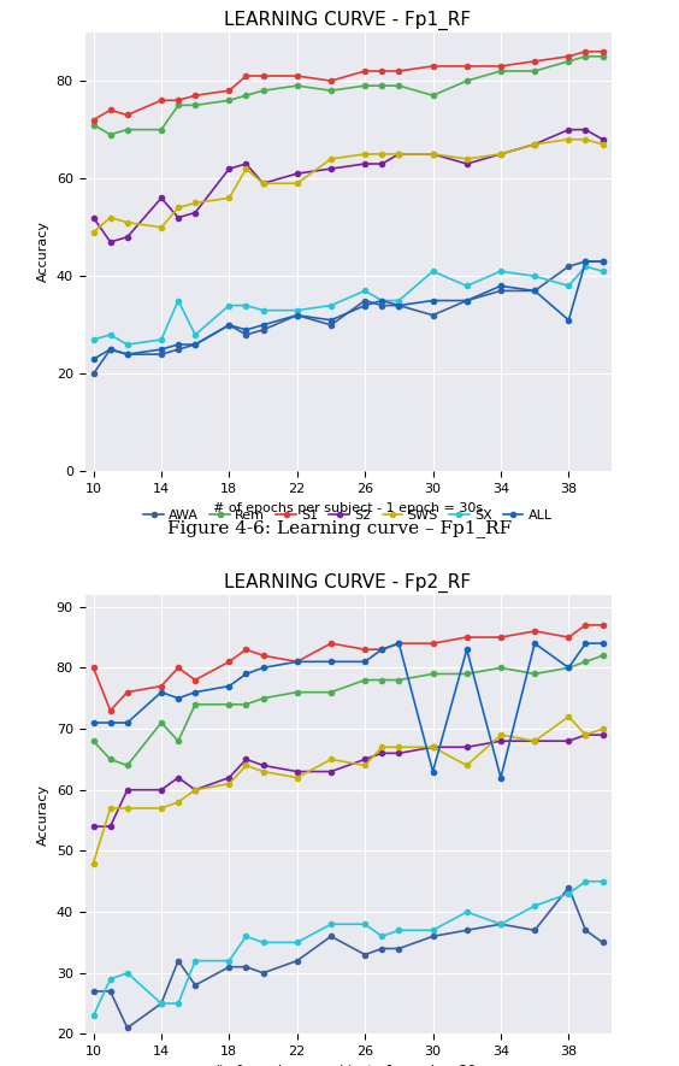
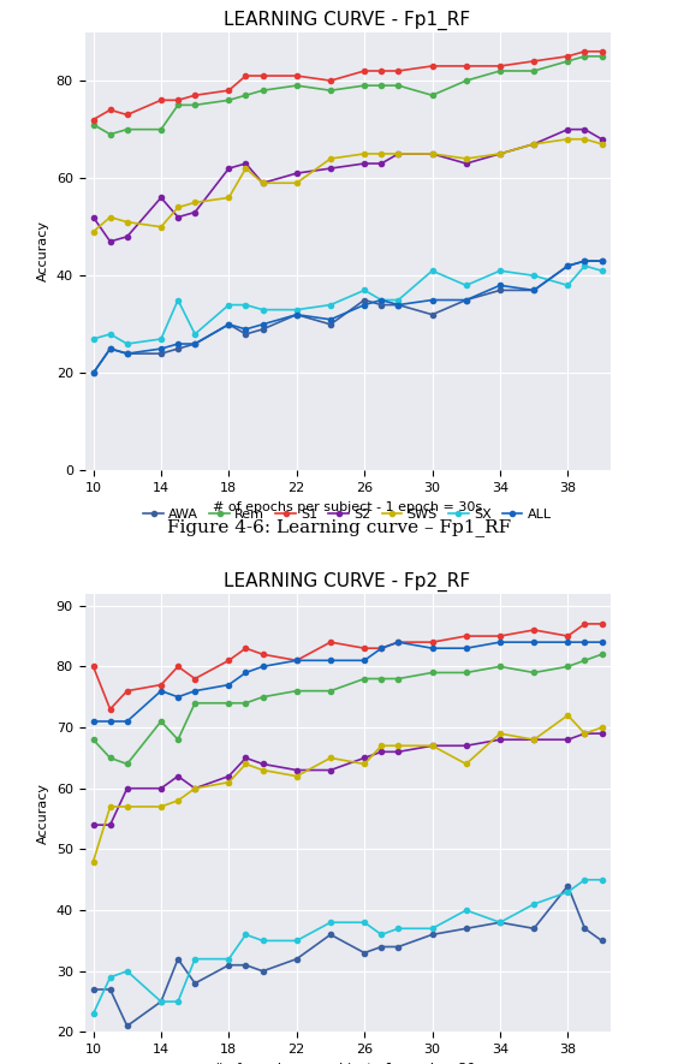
LEARNING CURVE - Fp1_RF/ALL/10: 23 -> 20
LEARNING CURVE - Fp1_RF/ALL/38: 31 -> 42
LEARNING CURVE - Fp2_RF/ALL/30: 63 -> 83
LEARNING CURVE - Fp2_RF/ALL/34: 62 -> 84
LEARNING CURVE - Fp2_RF/ALL/38: 80 -> 84
